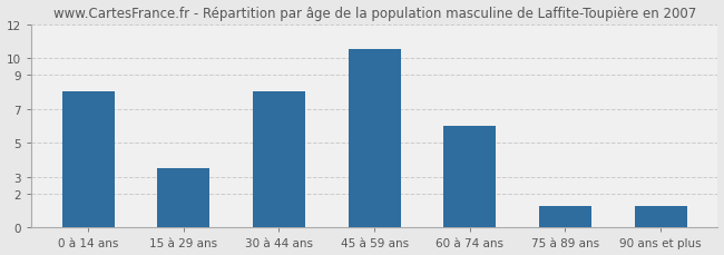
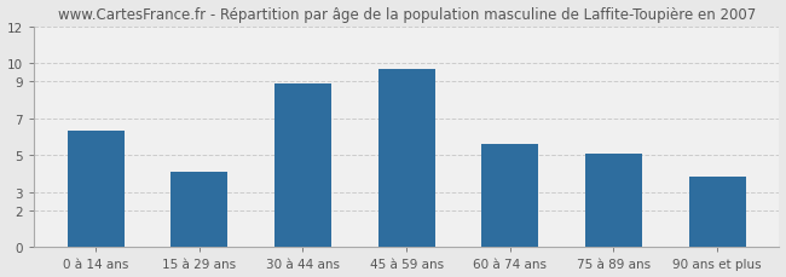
0 à 14 ans: 8.0 -> 6.3
15 à 29 ans: 3.5 -> 4.1
30 à 44 ans: 8.0 -> 8.9
45 à 59 ans: 10.5 -> 9.7
60 à 74 ans: 6.0 -> 5.6
75 à 89 ans: 1.3 -> 5.1
90 ans et plus: 1.3 -> 3.8
